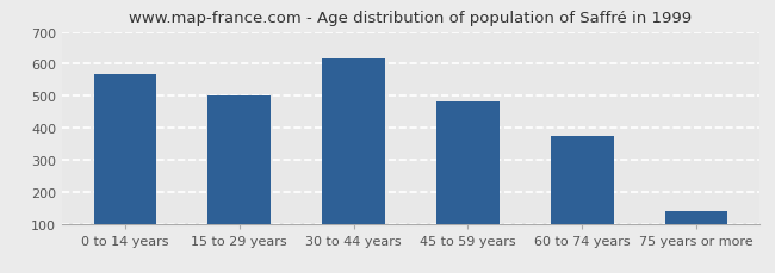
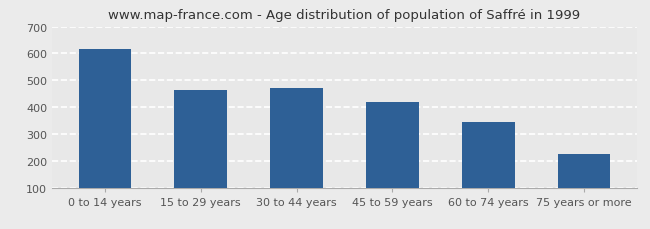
0 to 14 years: 568 -> 615
15 to 29 years: 502 -> 465
30 to 44 years: 617 -> 470
45 to 59 years: 484 -> 420
60 to 74 years: 374 -> 345
75 years or more: 139 -> 225
